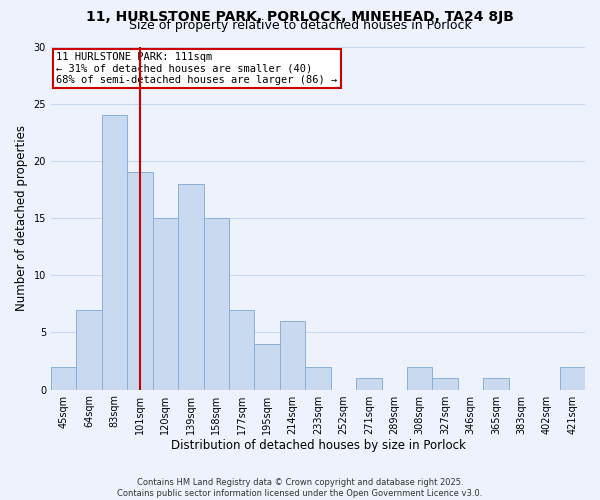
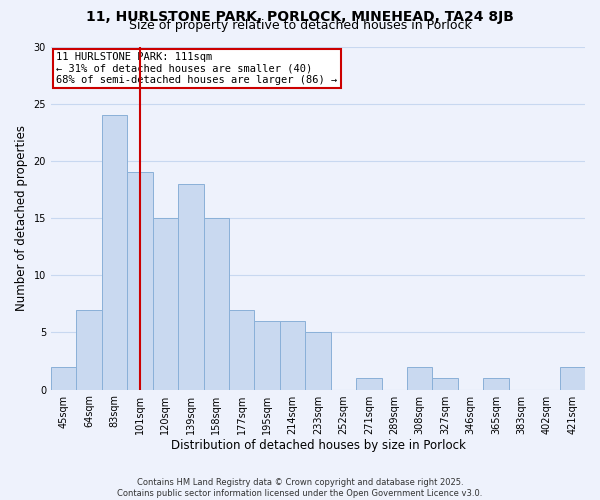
195sqm: 4 -> 6
233sqm: 2 -> 5
